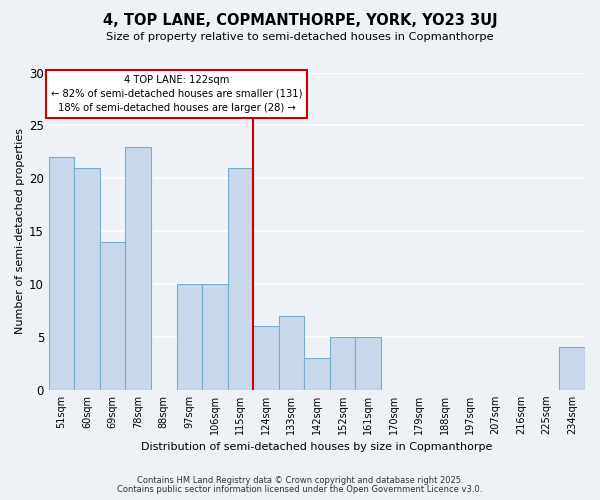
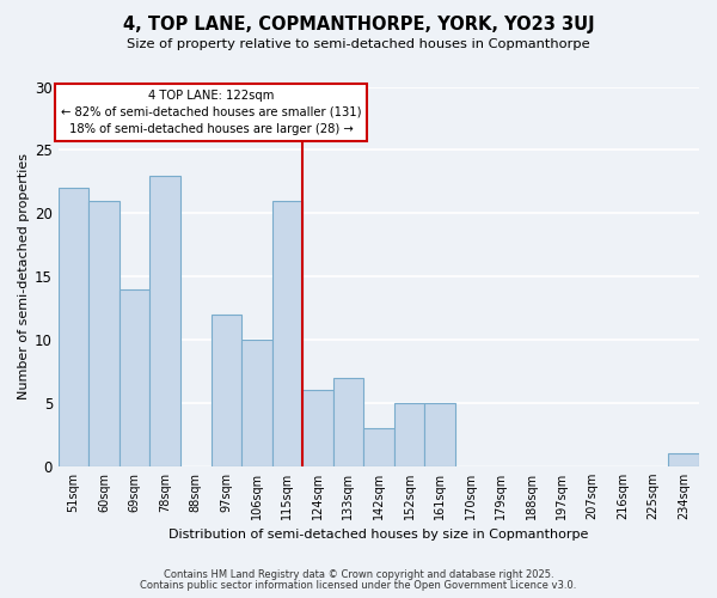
97sqm: 10 -> 12
234sqm: 4 -> 1
